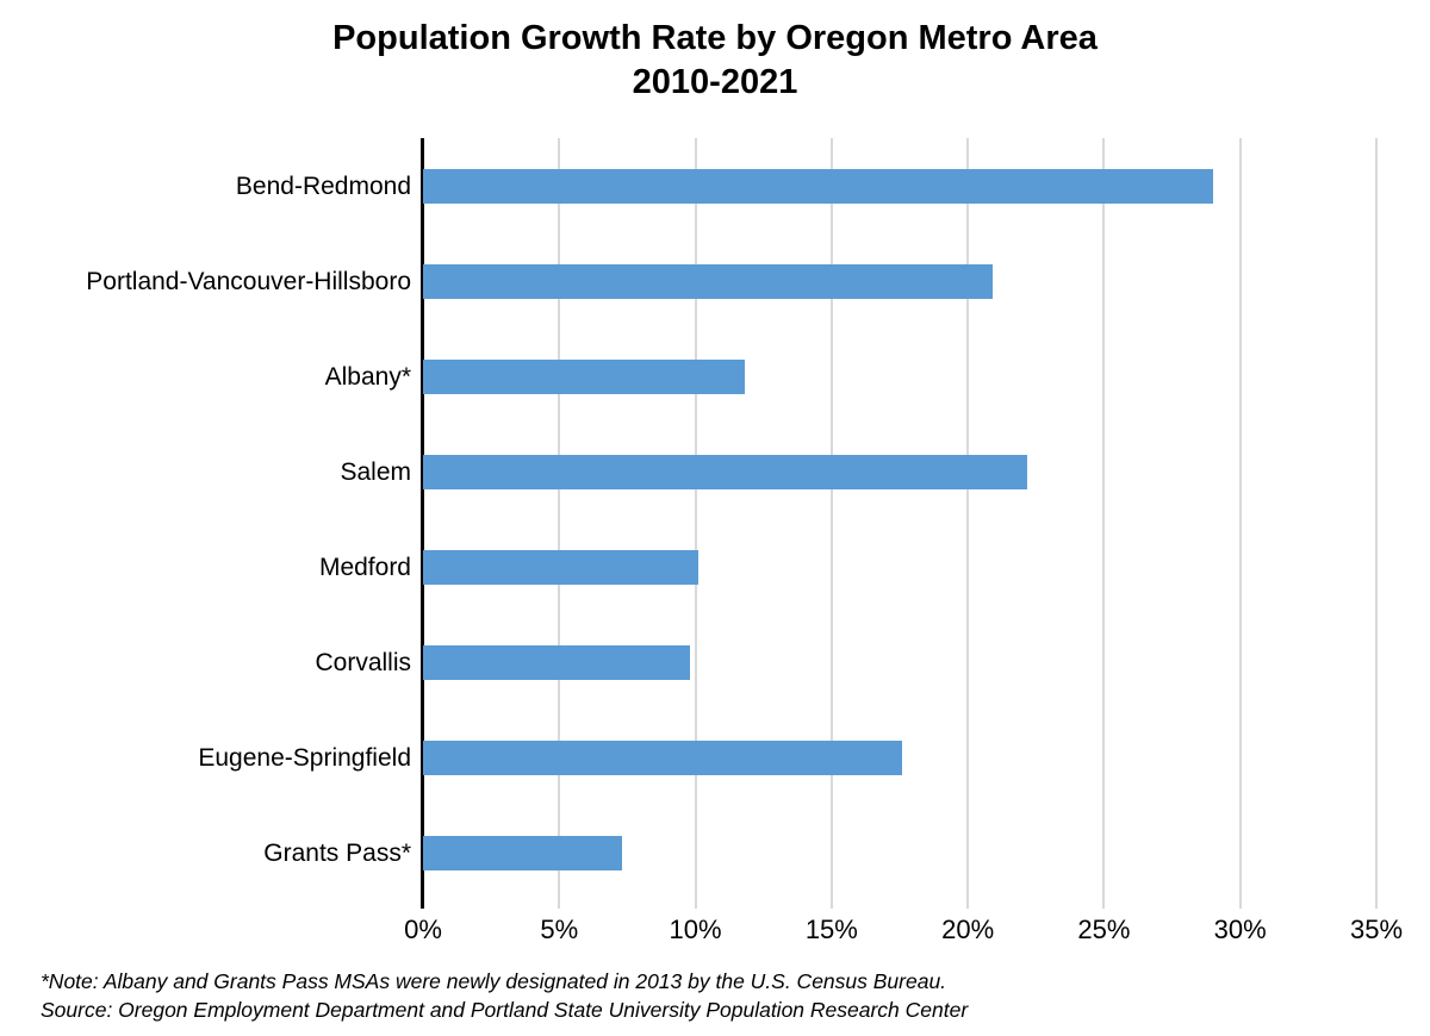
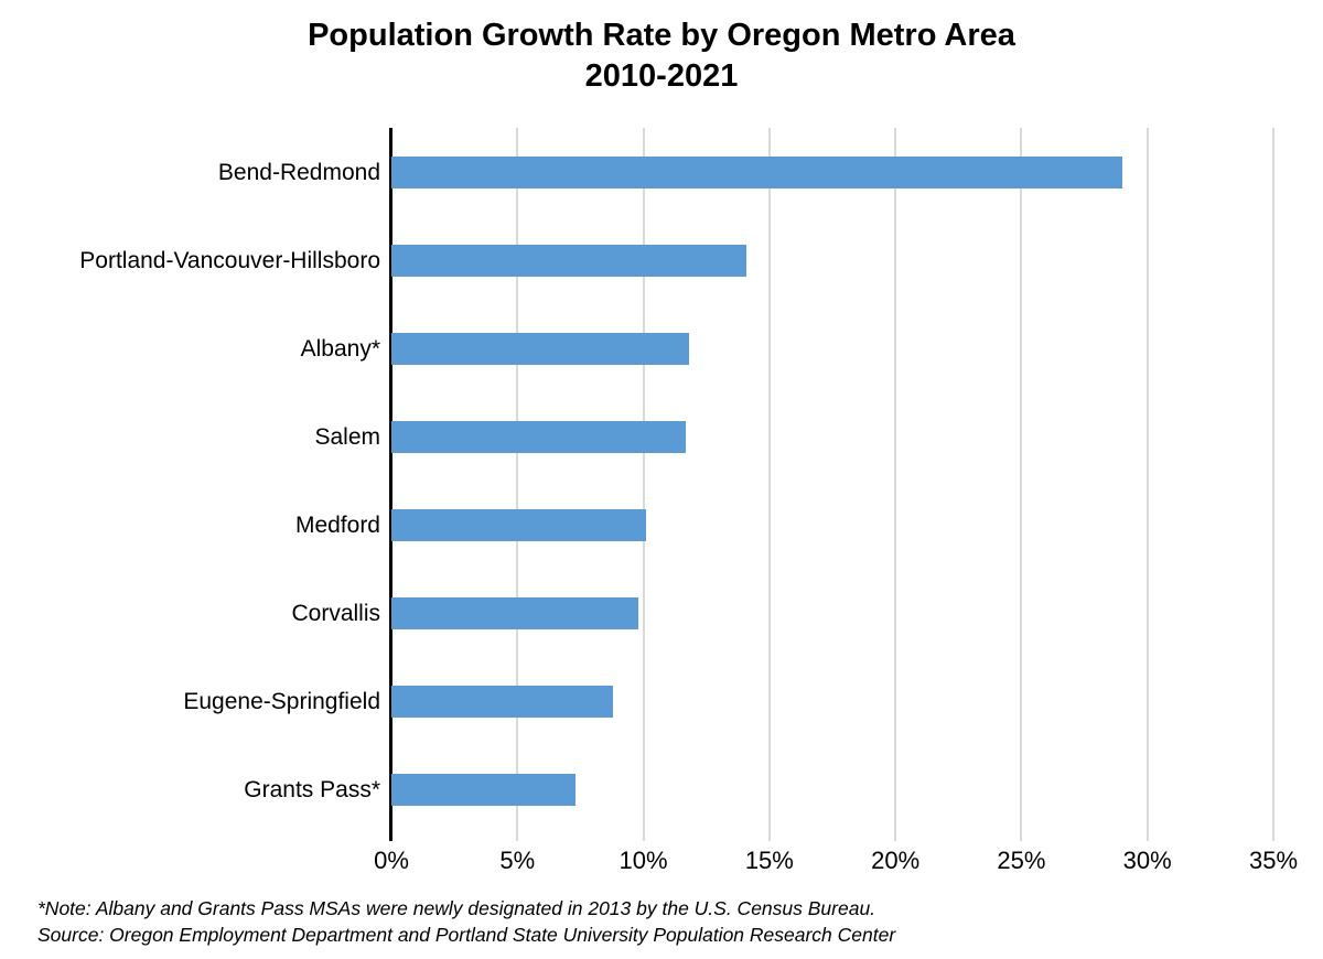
Portland-Vancouver-Hillsboro: 20.9% -> 14.1%
Salem: 22.2% -> 11.7%
Eugene-Springfield: 17.6% -> 8.8%
